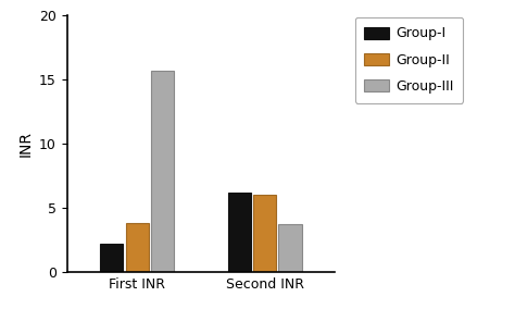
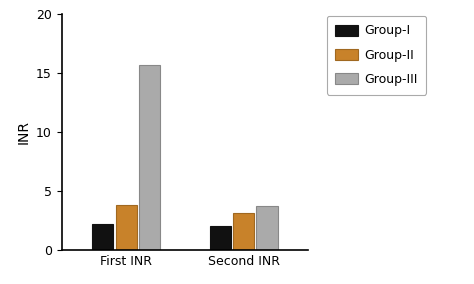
Group-I/Second INR: 6.2 -> 2.0
Group-II/Second INR: 6.0 -> 3.1
